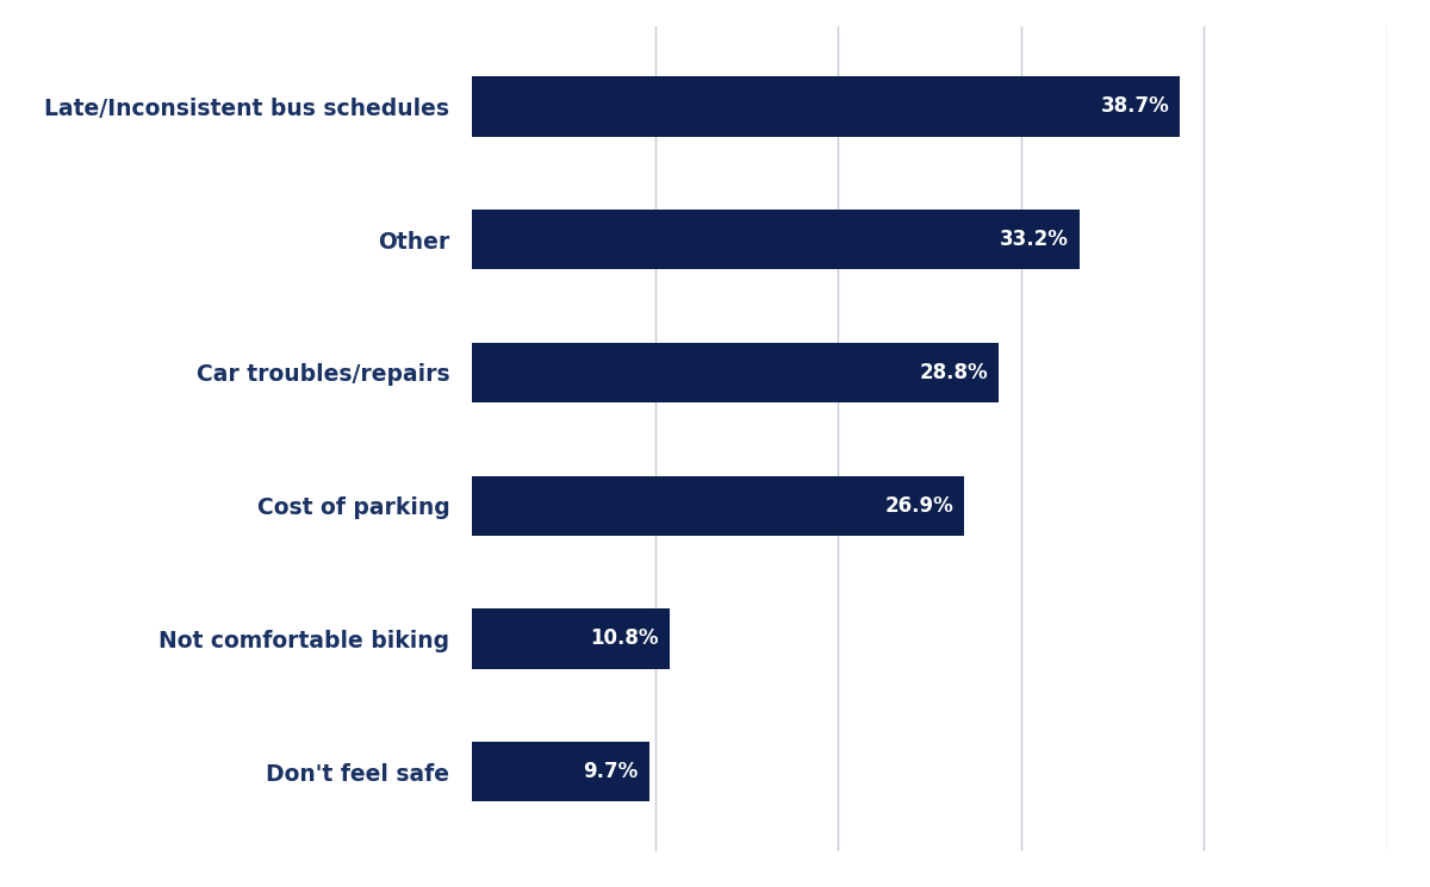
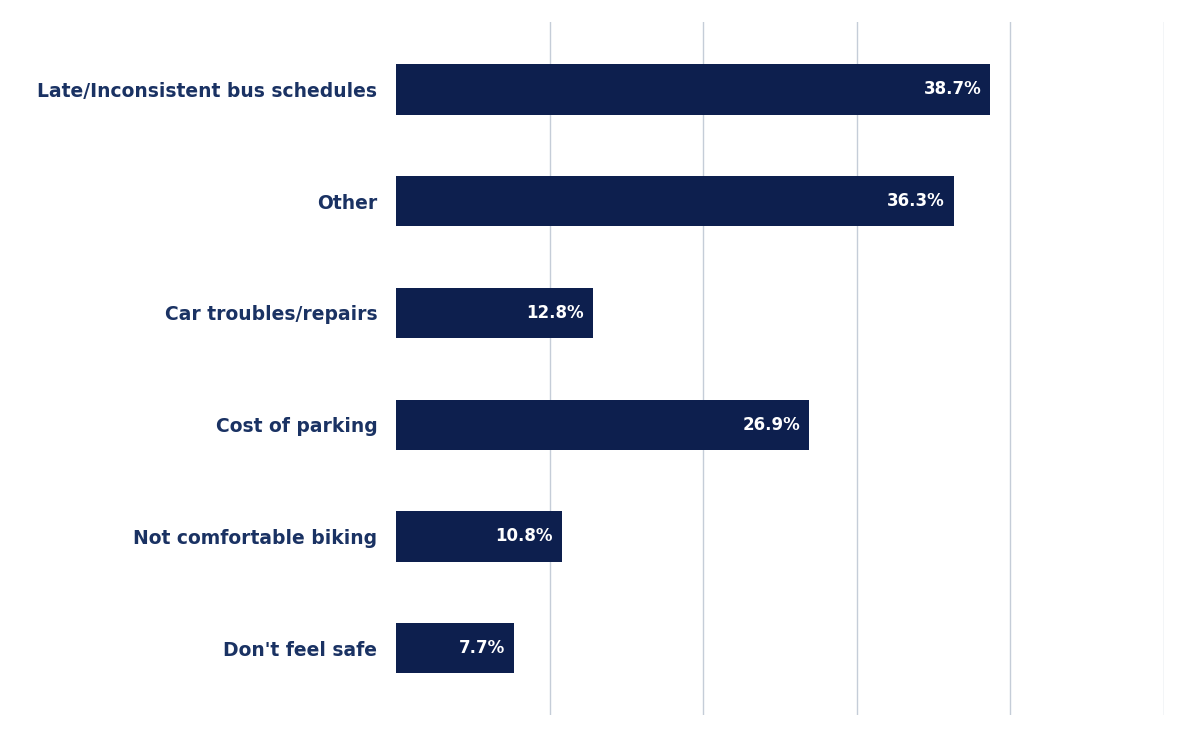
Other: 33.2% -> 36.3%
Car troubles/repairs: 28.8% -> 12.8%
Don't feel safe: 9.7% -> 7.7%
